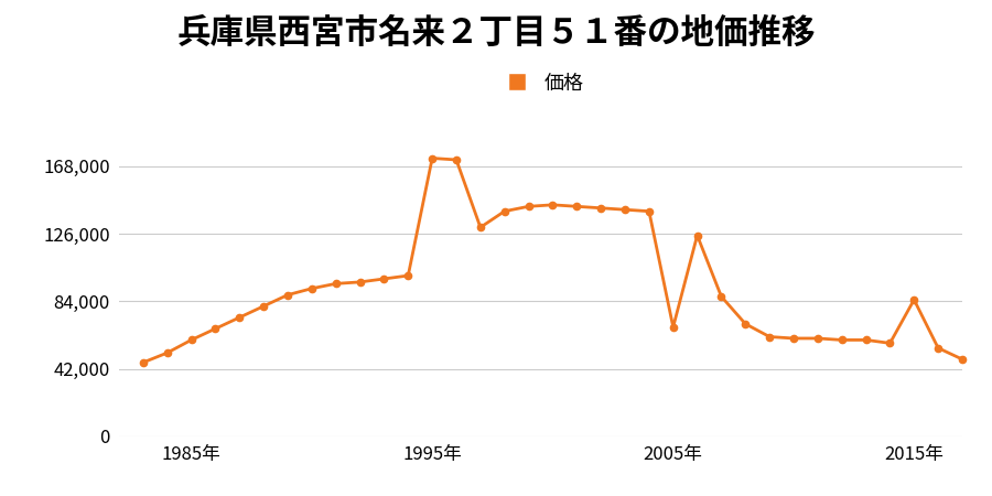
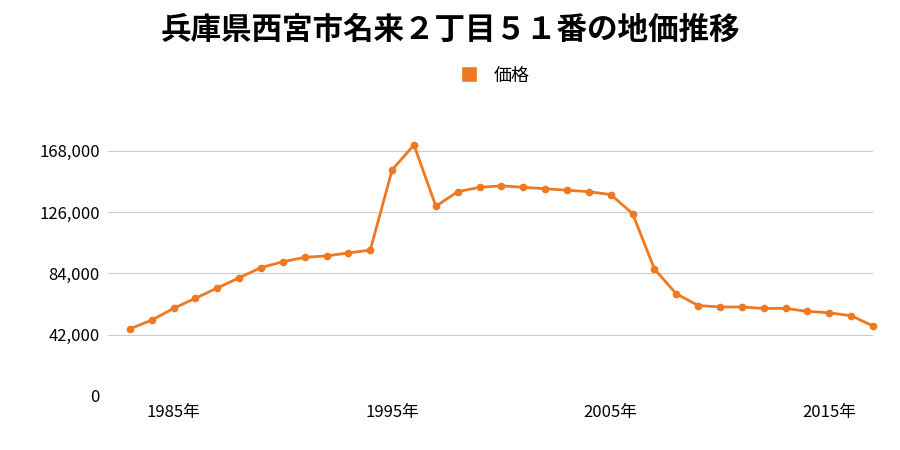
1995年: 173,000 -> 155,000
2005年: 68,000 -> 138,000
2015年: 85,000 -> 57,000
